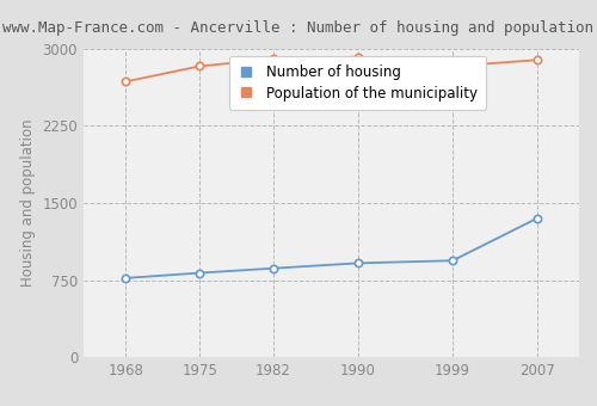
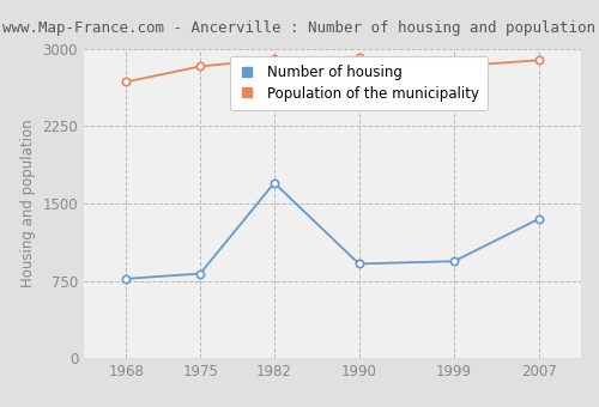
Number of housing/1982: 860 -> 1700
